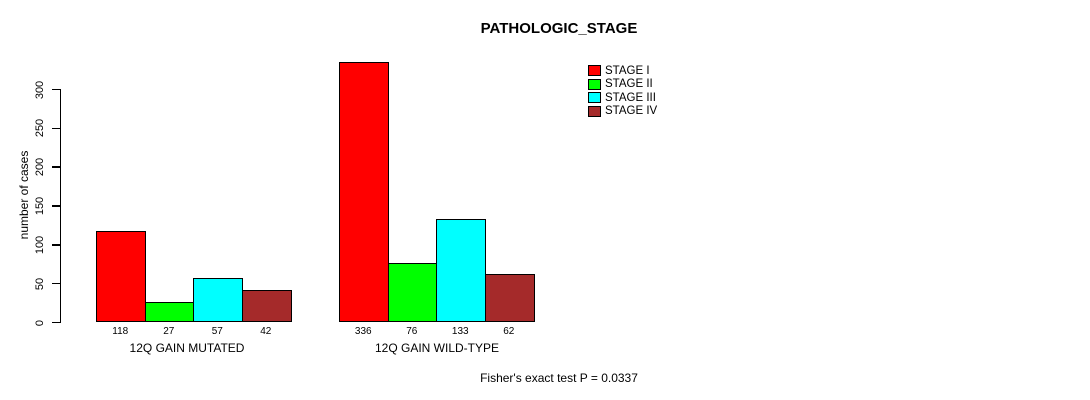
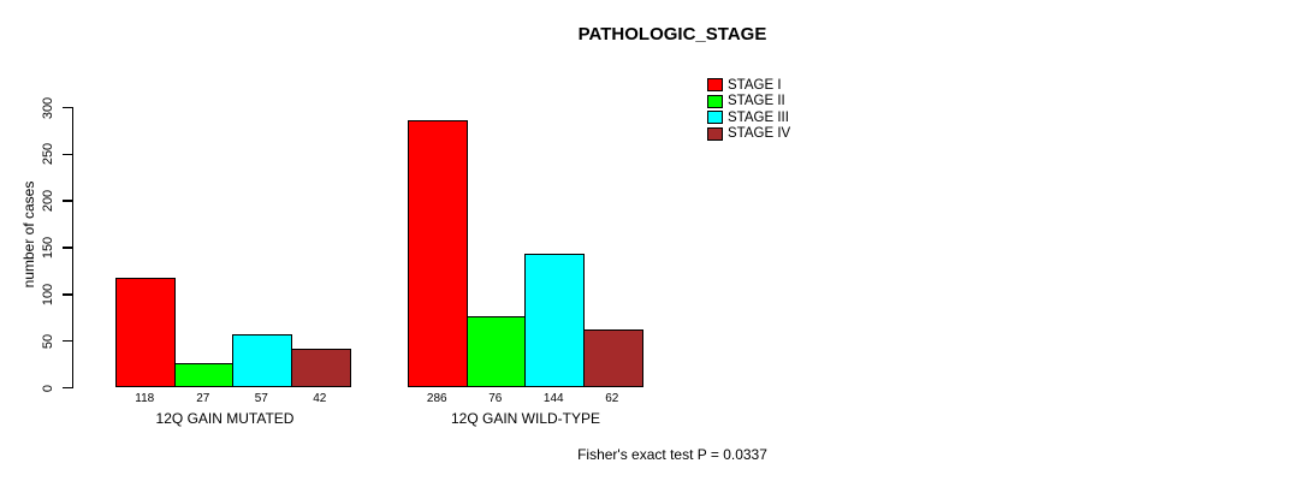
STAGE I/12Q GAIN WILD-TYPE: 336 -> 286
STAGE III/12Q GAIN WILD-TYPE: 133 -> 144
